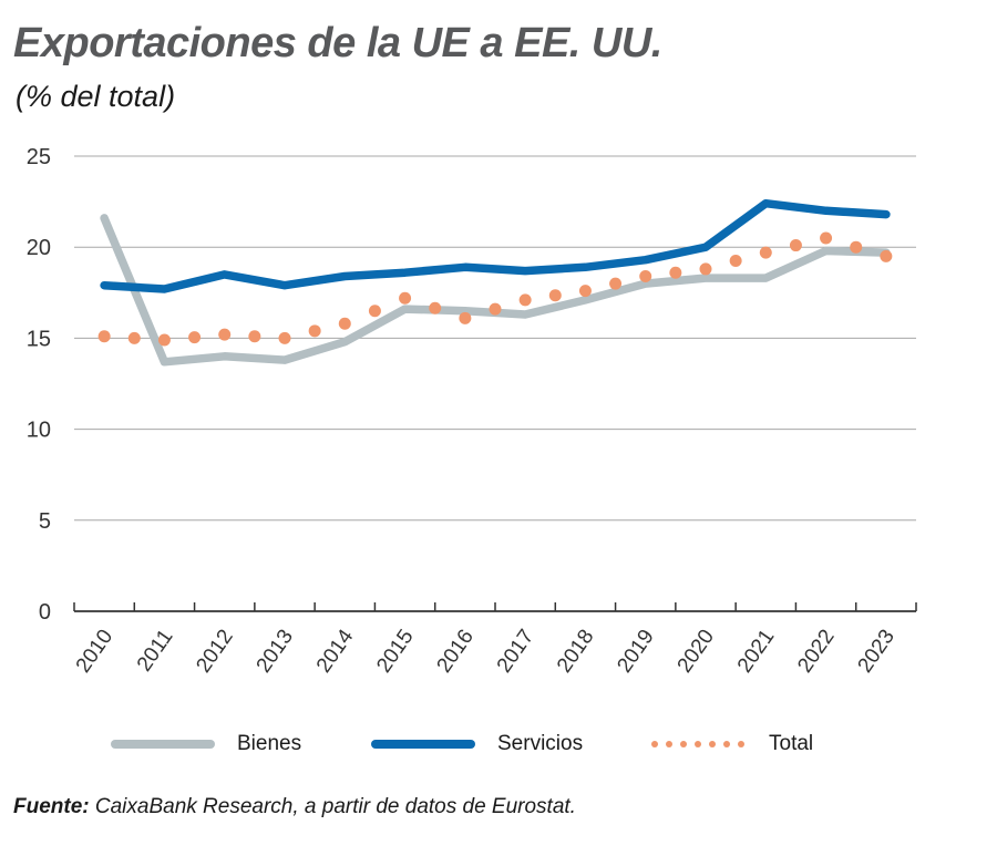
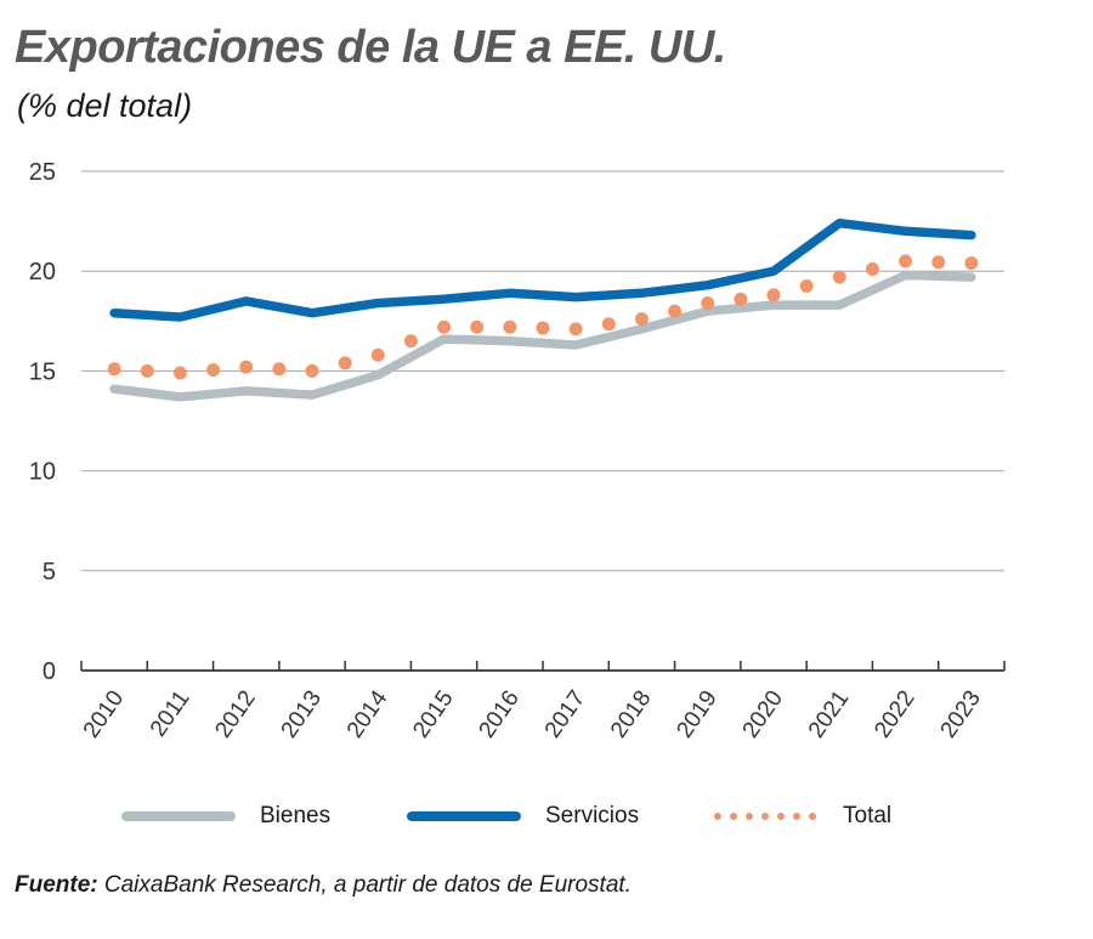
Bienes/2010: 21.6 -> 14.1
Total/2016: 16.1 -> 17.2
Total/2023: 19.5 -> 20.4
